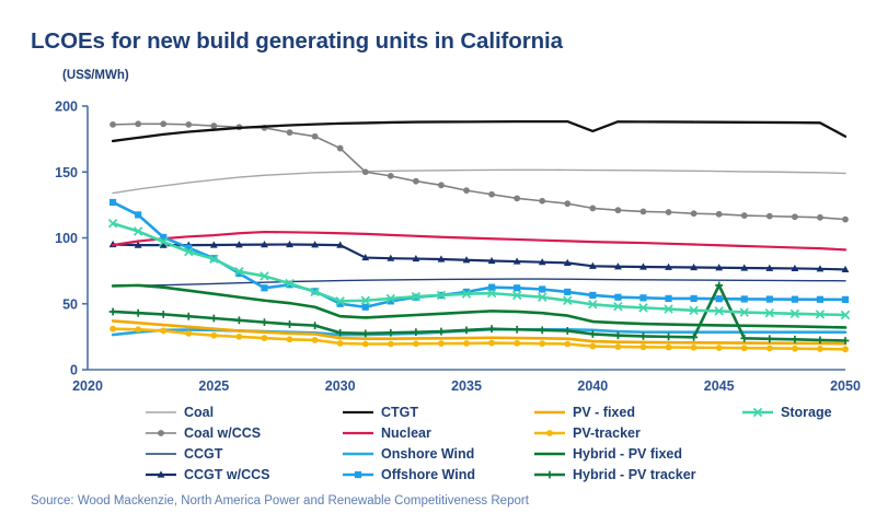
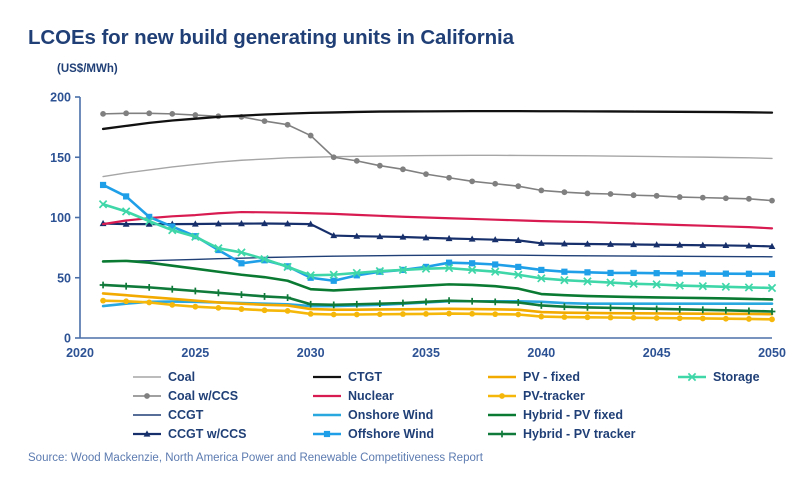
CTGT/2040: 181 -> 188
Hybrid - PV tracker/2045: 64 -> 24
CTGT/2050: 177 -> 187
